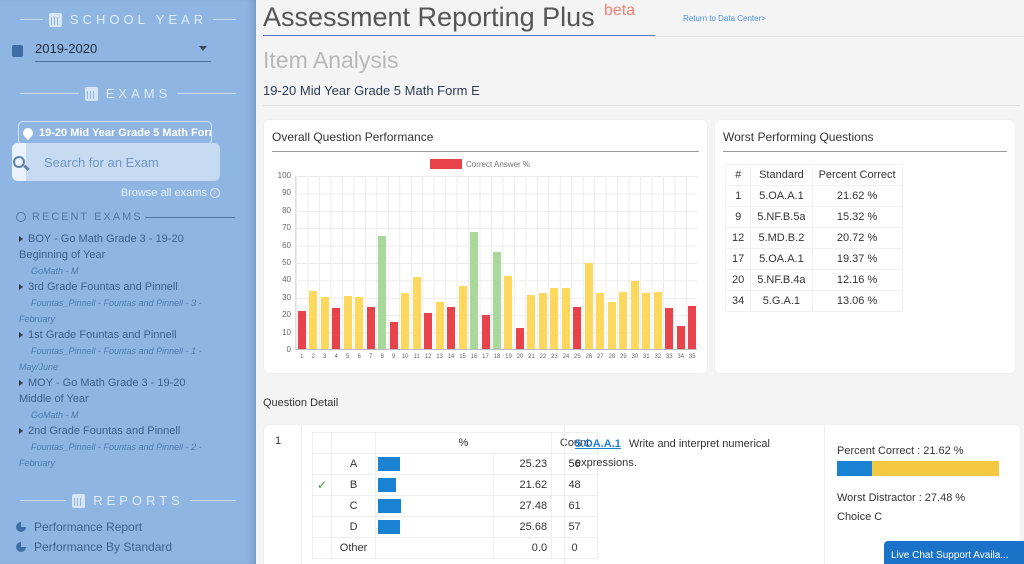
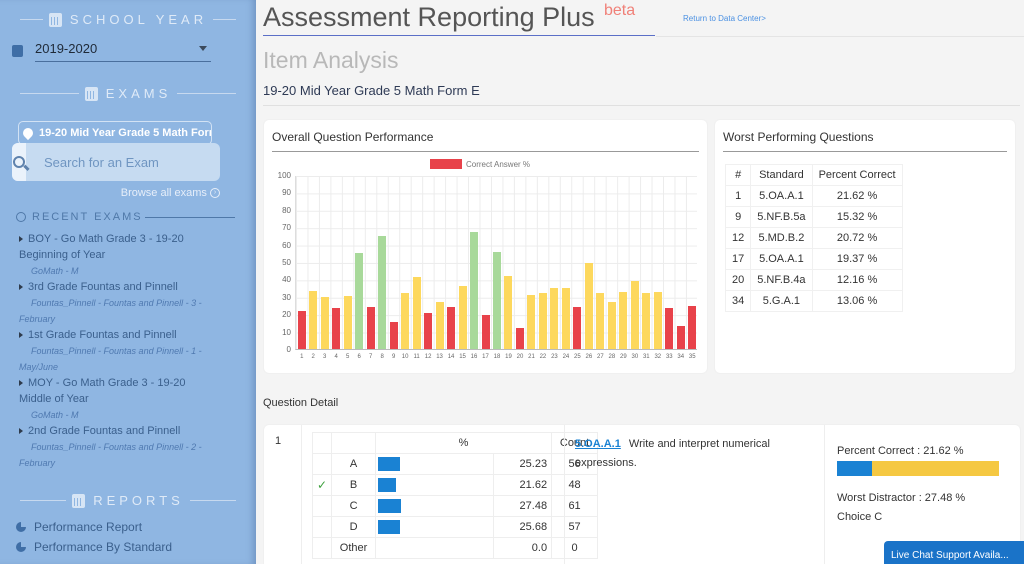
6: 30 -> 55
